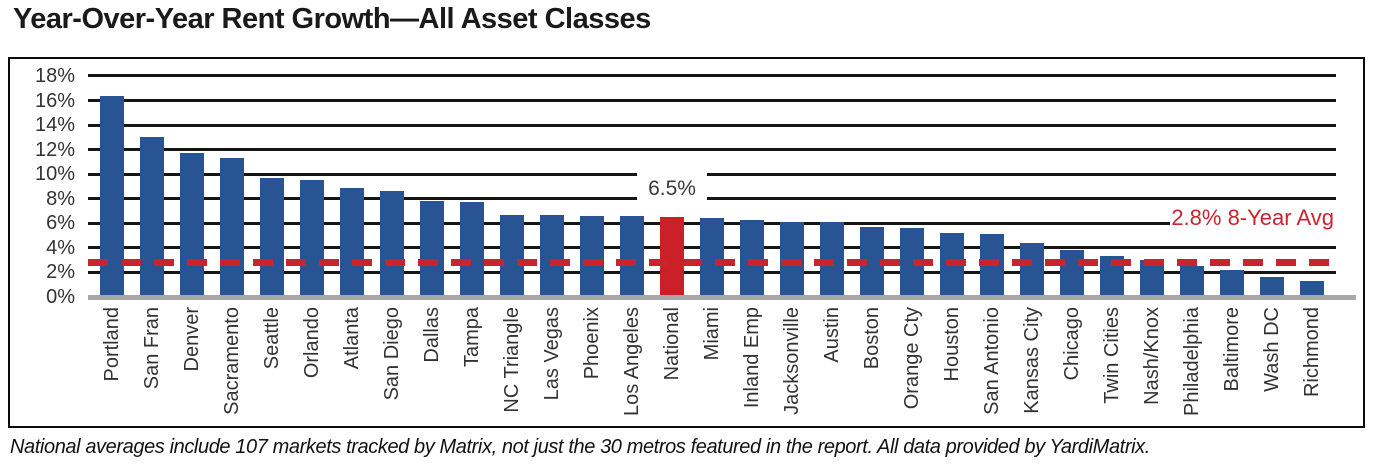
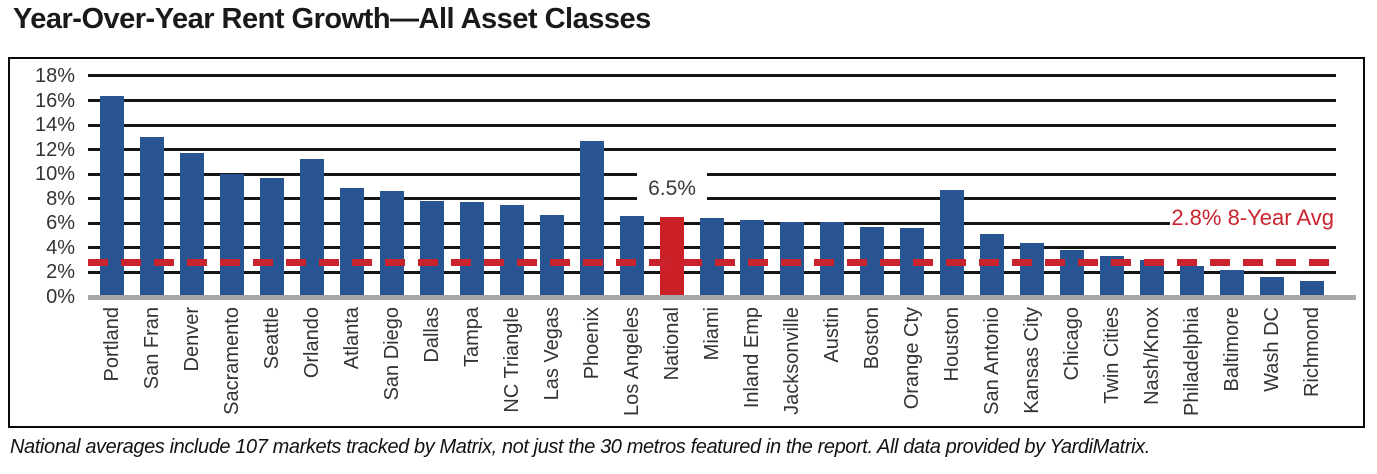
Sacramento: 11.3% -> 10.0%
Orlando: 9.5% -> 11.2%
NC Triangle: 6.7% -> 7.5%
Phoenix: 6.6% -> 12.7%
Houston: 5.2% -> 8.7%
